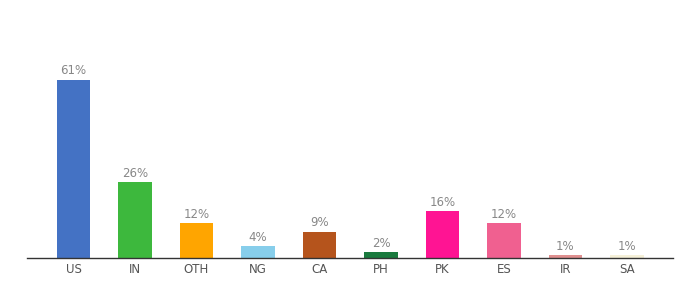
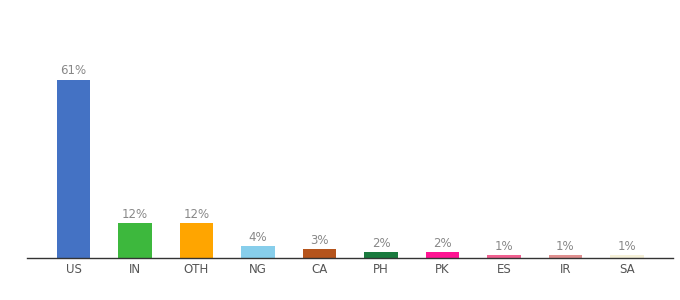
IN: 26% -> 12%
CA: 9% -> 3%
PK: 16% -> 2%
ES: 12% -> 1%
